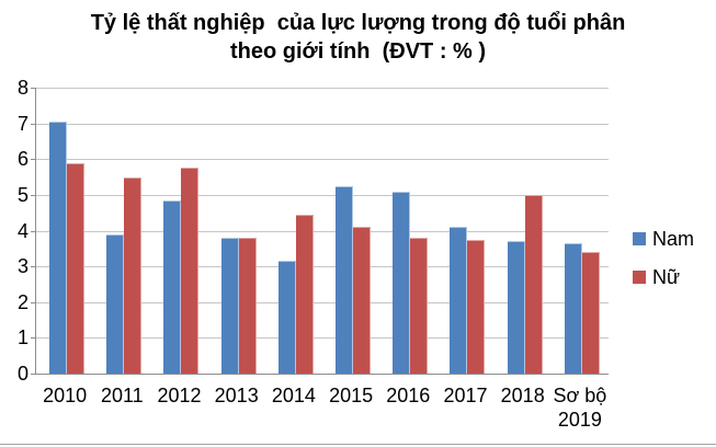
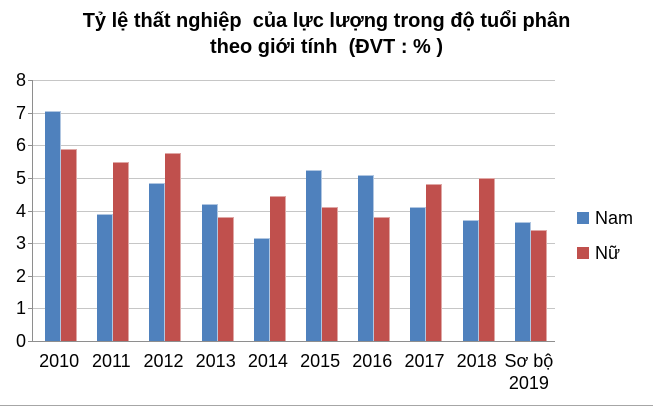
Nam/2013: 3.8 -> 4.2
Nữ/2017: 3.8 -> 4.8
